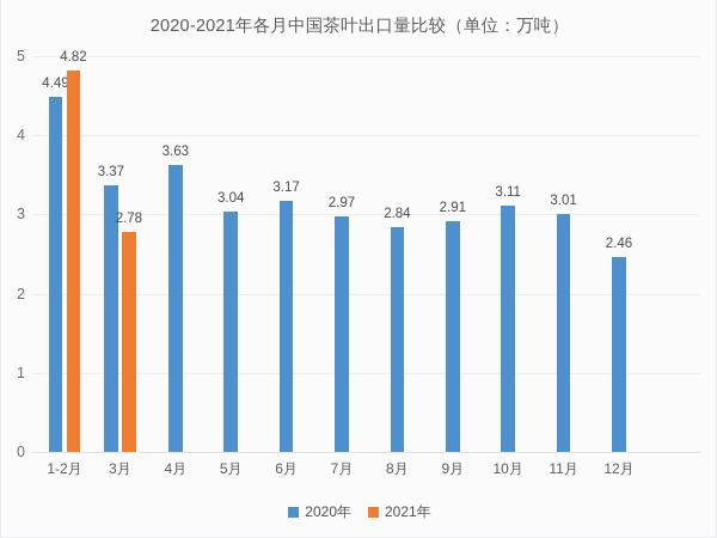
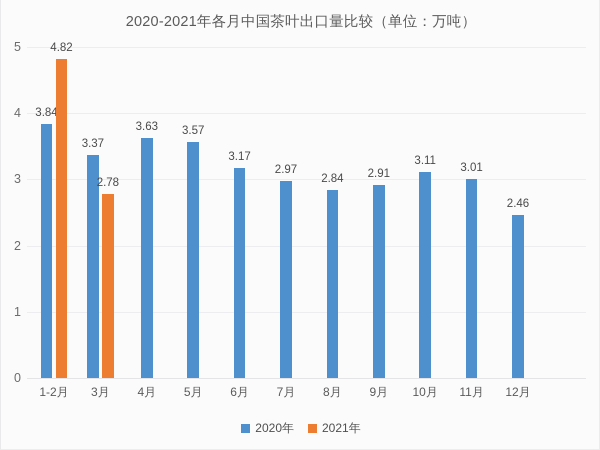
2020年/1-2月: 4.49 -> 3.84
2020年/5月: 3.04 -> 3.57
